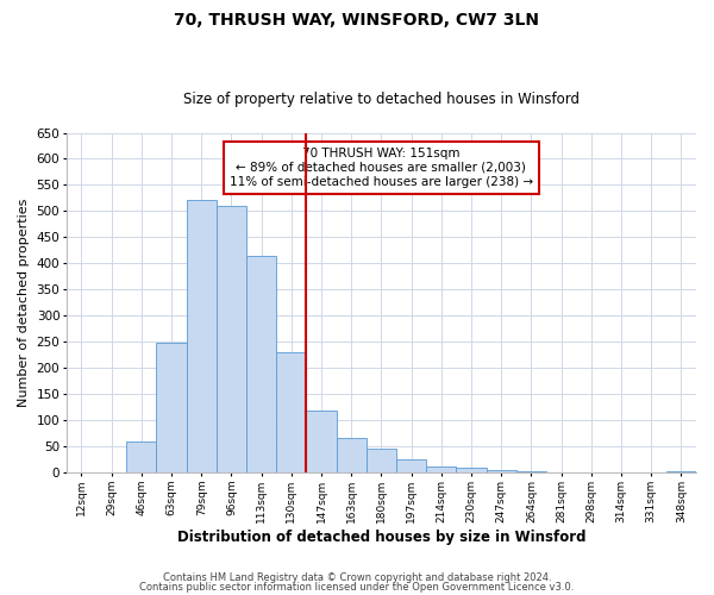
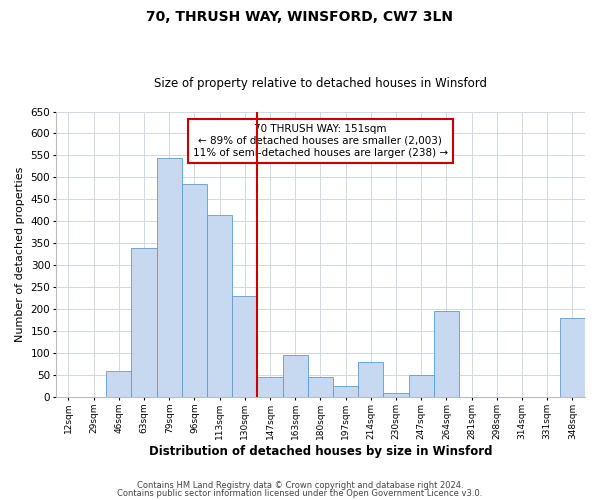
63sqm: 248 -> 340
79sqm: 521 -> 545
96sqm: 510 -> 485
147sqm: 118 -> 45
163sqm: 65 -> 95
214sqm: 12 -> 80
247sqm: 4 -> 50
264sqm: 2 -> 195
348sqm: 2 -> 180
